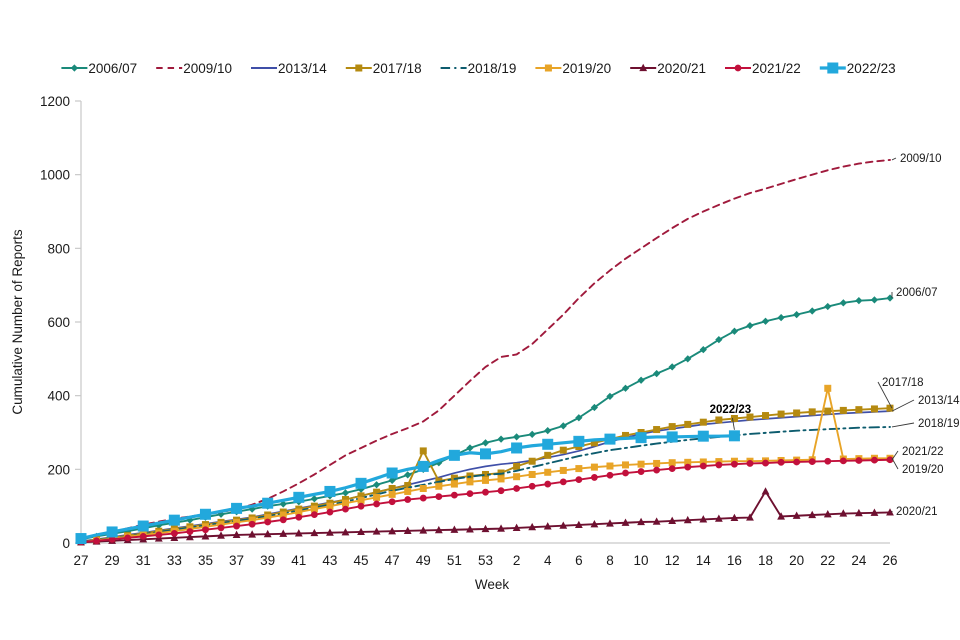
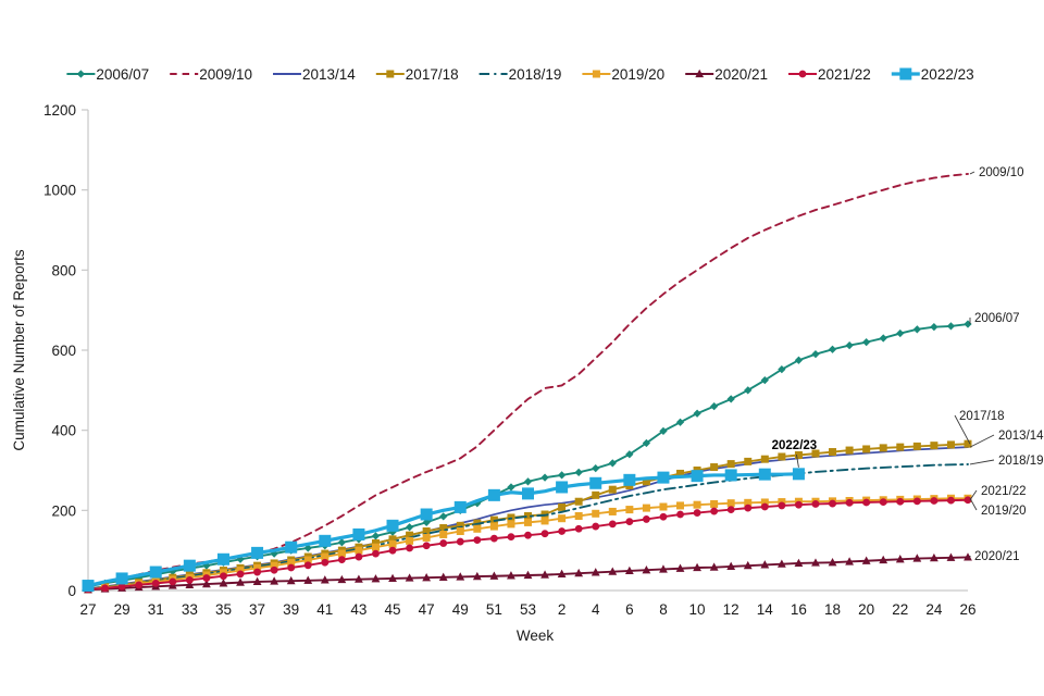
2017/18/49: 250 -> 160
2020/21/18: 140 -> 70
2019/20/22: 420 -> 230
